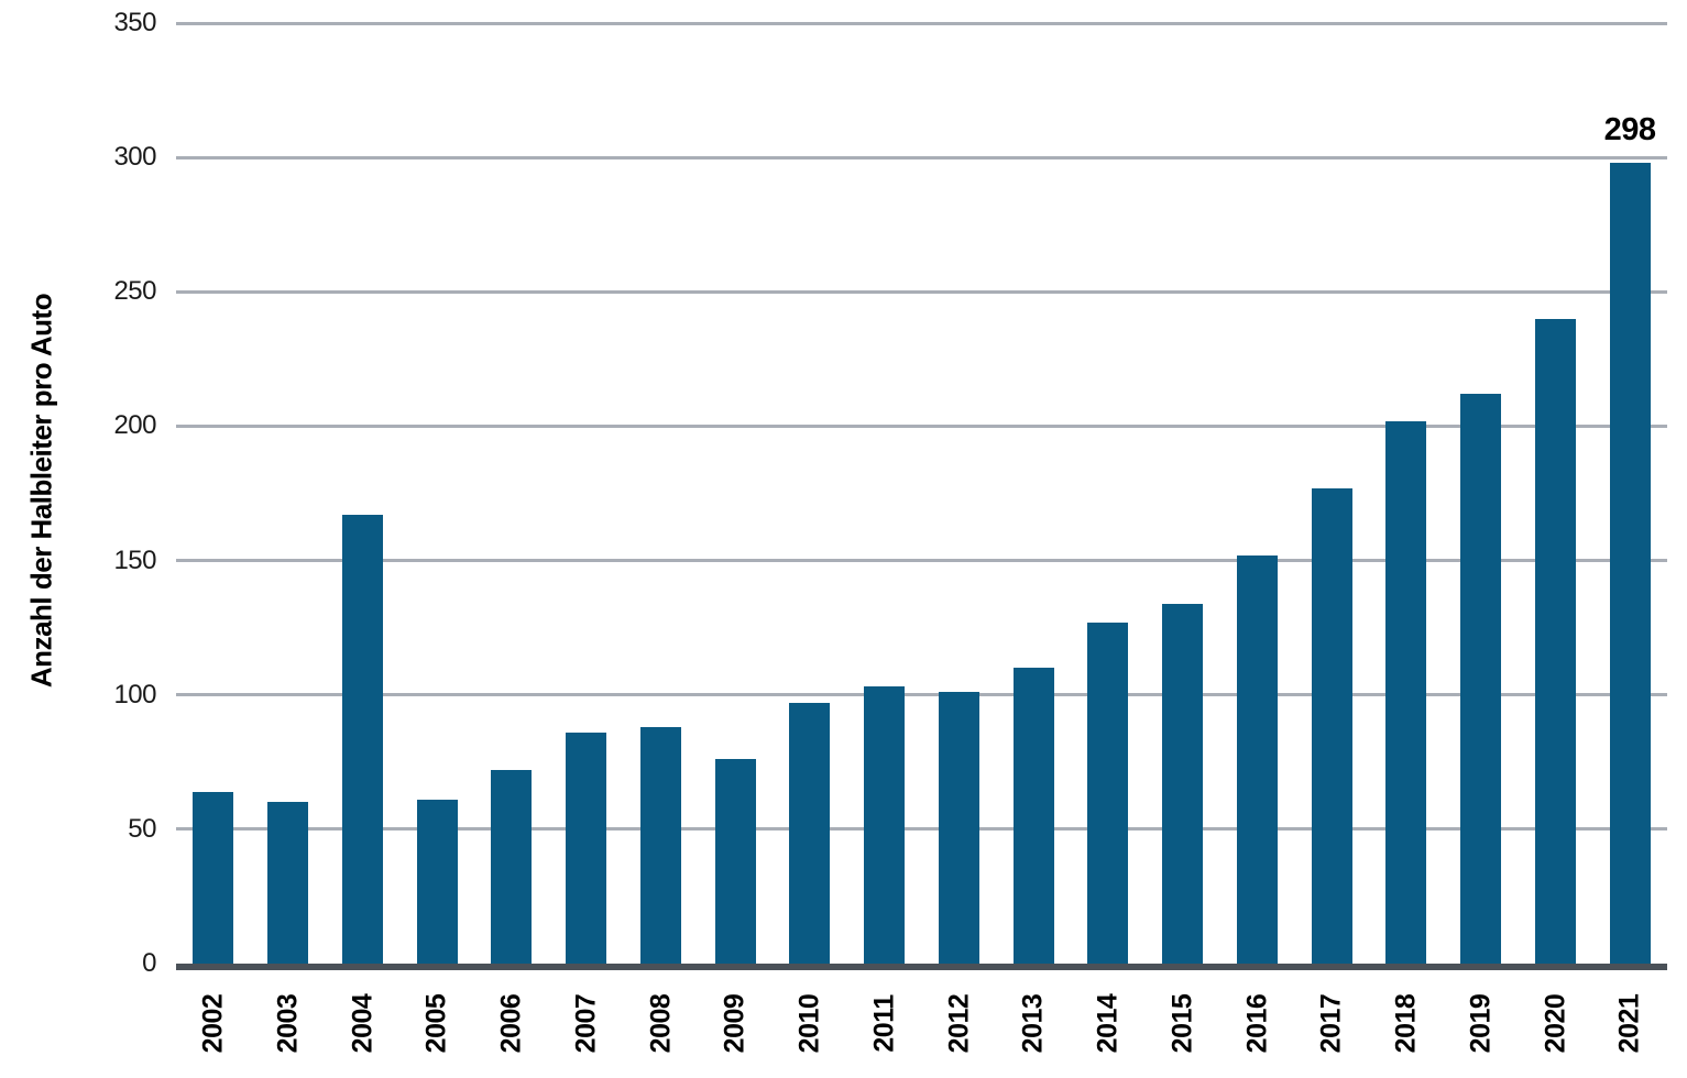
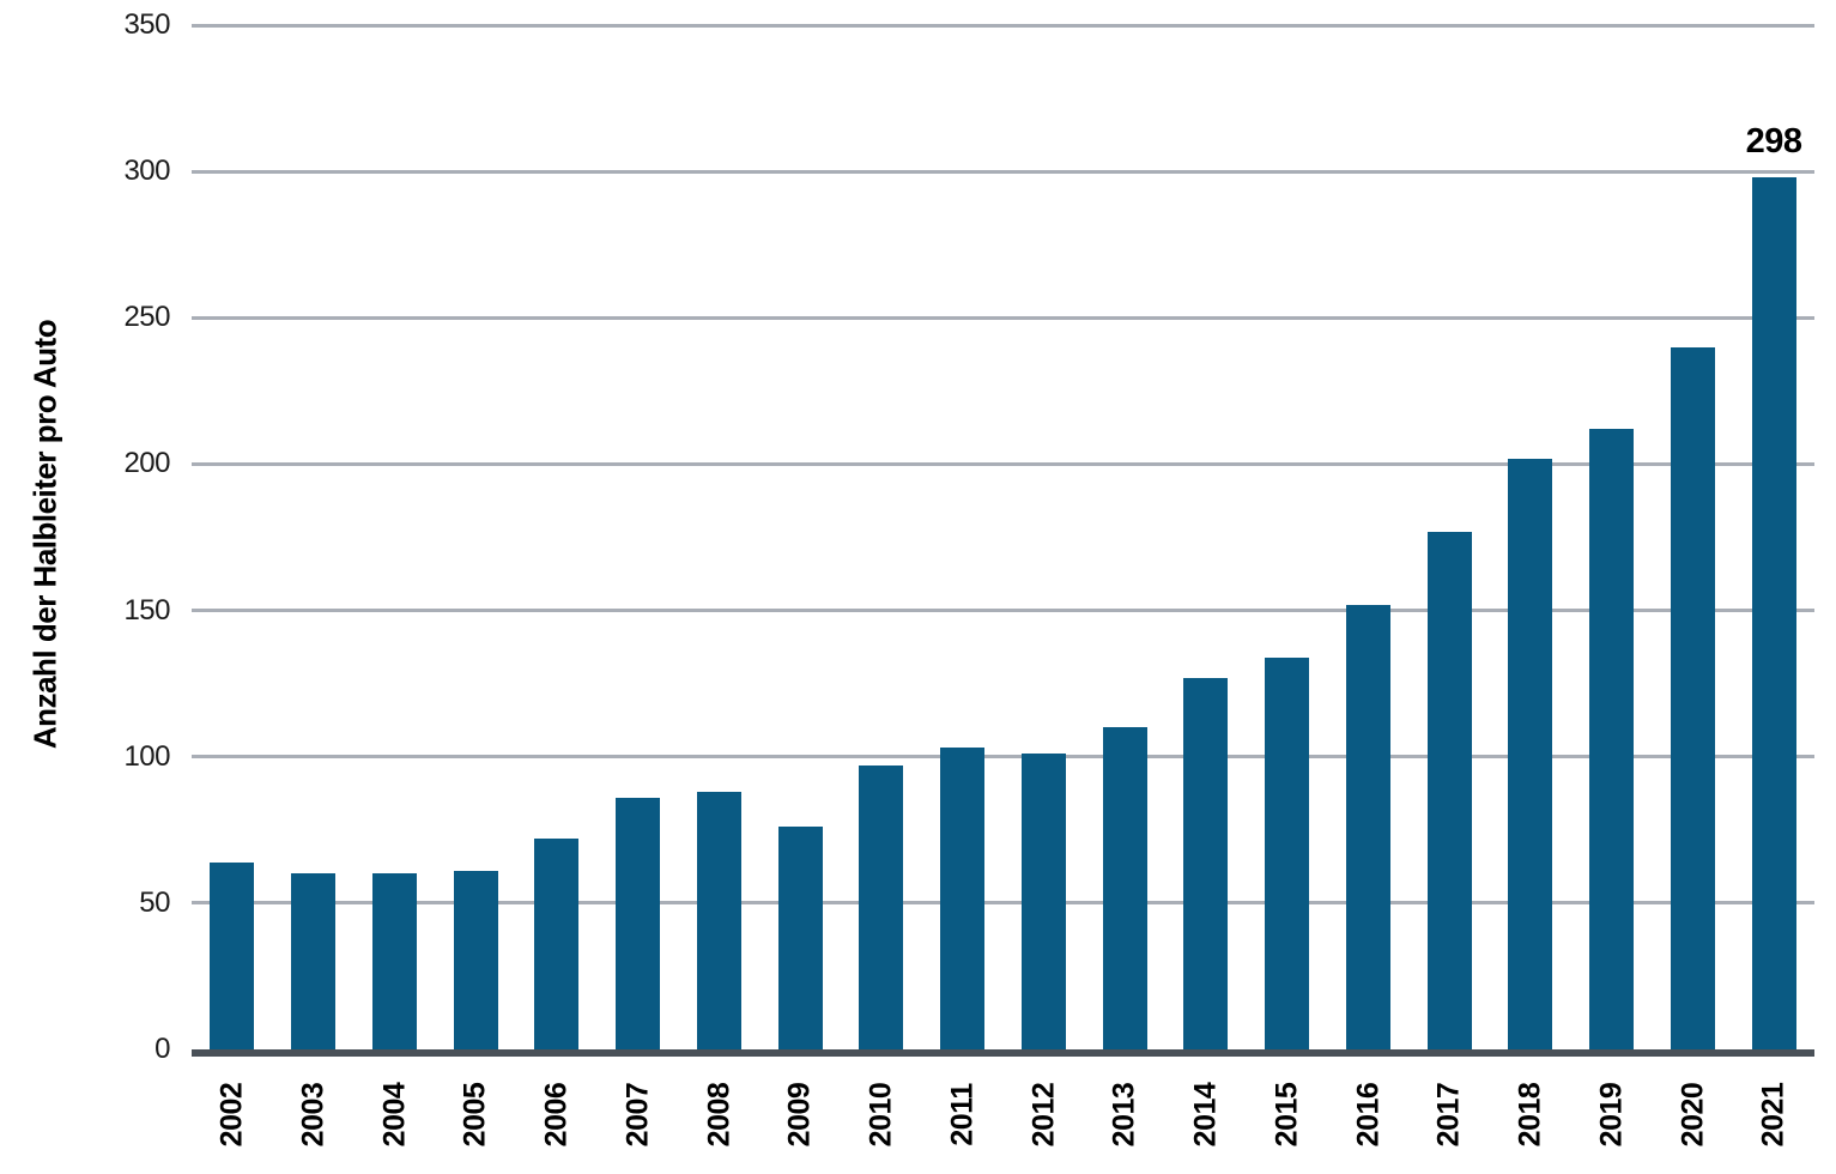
2004: 167 -> 60
